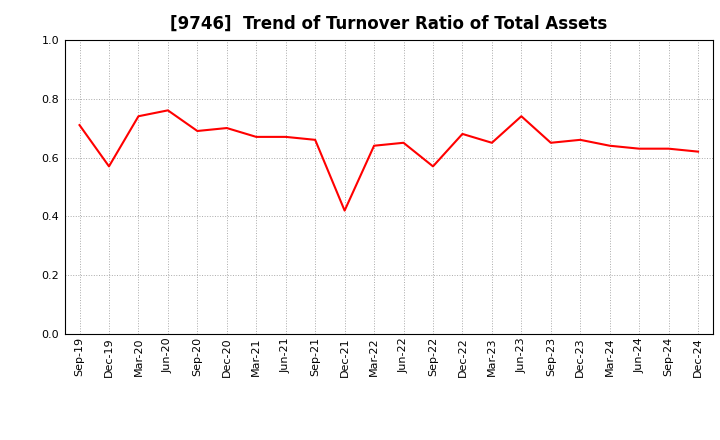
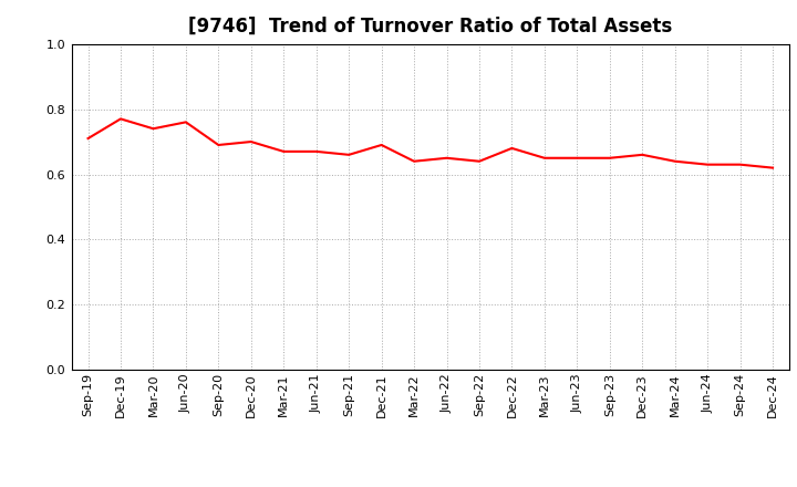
Dec-19: 0.57 -> 0.77
Dec-21: 0.42 -> 0.69
Sep-22: 0.57 -> 0.64
Jun-23: 0.74 -> 0.65
